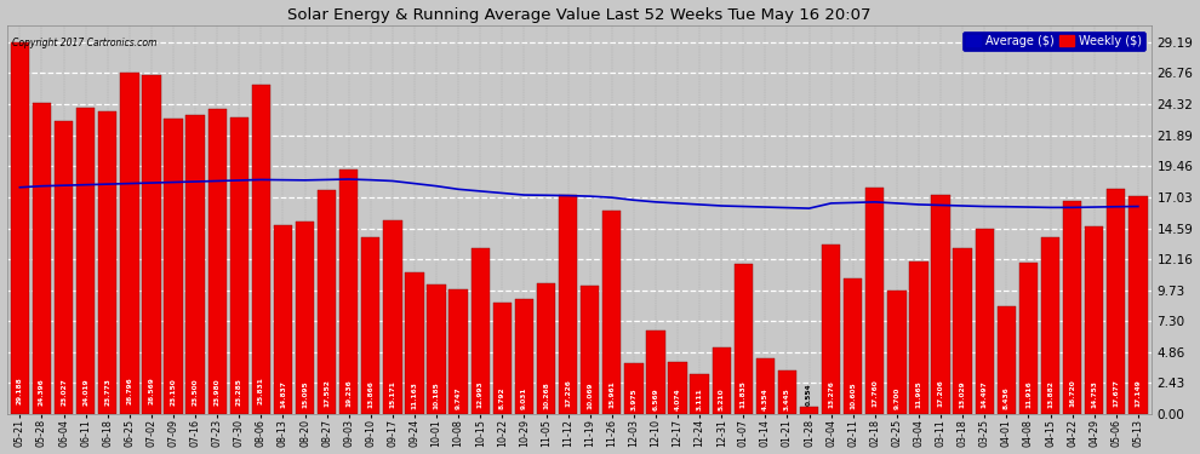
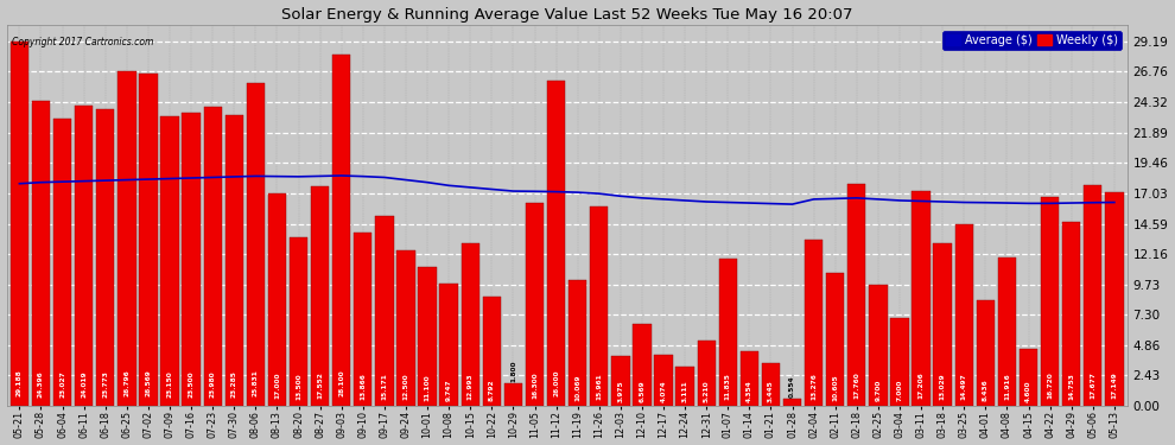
Weekly ($)/08-13: 14.8 -> 17.0
Weekly ($)/08-20: 15.1 -> 13.5
Weekly ($)/09-03: 19.2 -> 28.1
Weekly ($)/09-24: 11.2 -> 12.5
Weekly ($)/10-01: 10.2 -> 11.1
Weekly ($)/10-29: 9.0 -> 1.8
Weekly ($)/11-05: 10.3 -> 16.3
Weekly ($)/11-12: 17.2 -> 26.0
Weekly ($)/03-04: 12.0 -> 7.0
Weekly ($)/04-15: 13.9 -> 4.6
